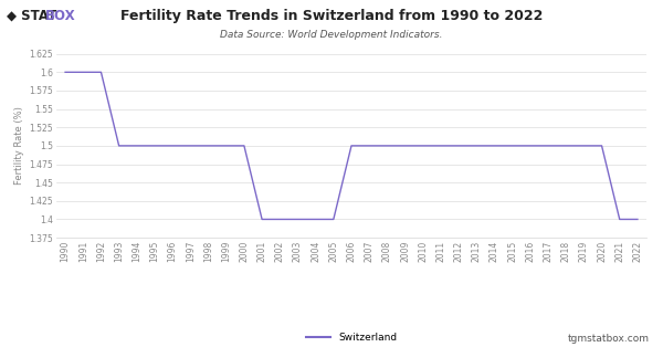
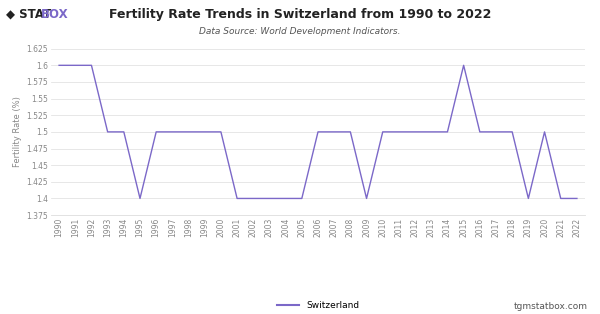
1995: 1.5 -> 1.4
2009: 1.5 -> 1.4
2015: 1.5 -> 1.6
2019: 1.5 -> 1.4
